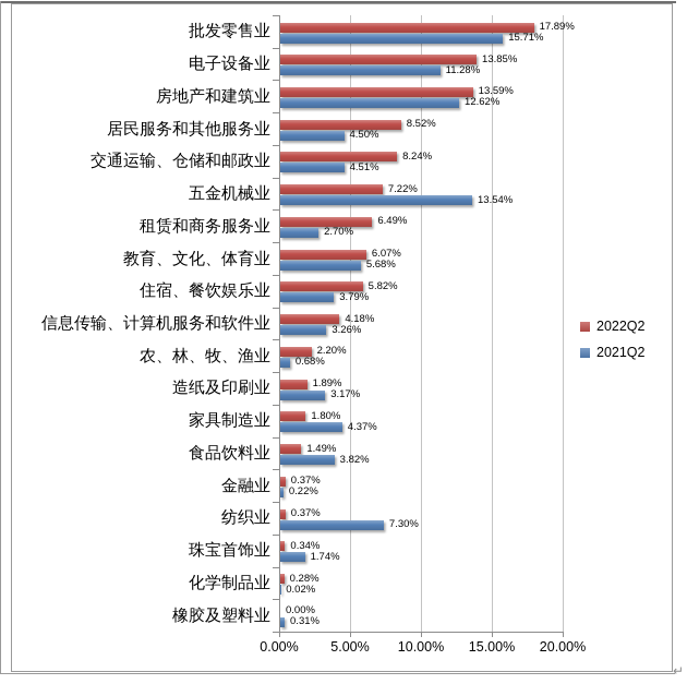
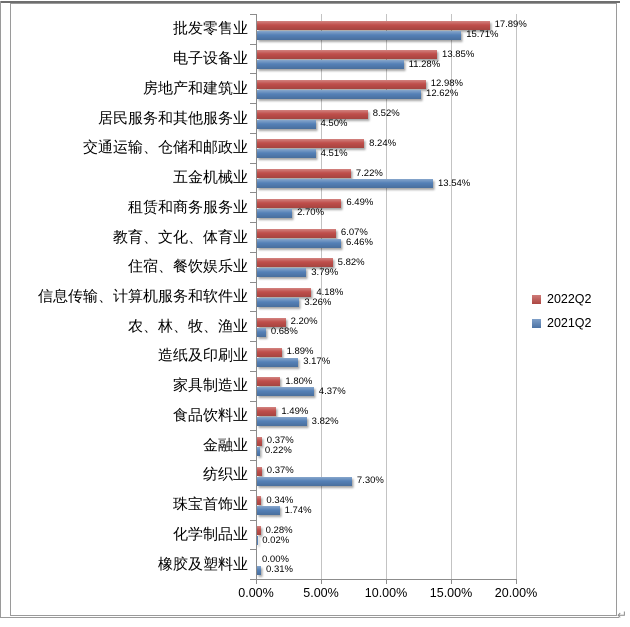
2022Q2/房地产和建筑业: 13.59% -> 12.98%
2021Q2/教育、文化、体育业: 5.68% -> 6.46%
